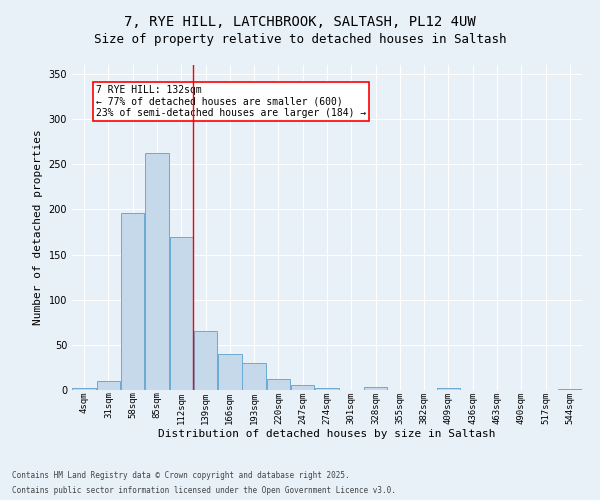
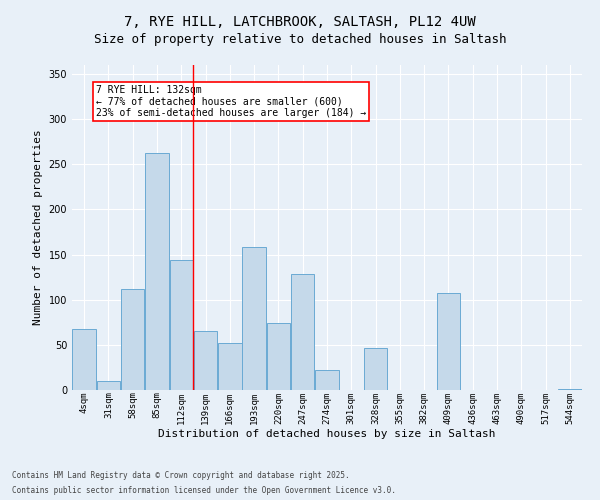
4sqm: 2 -> 68
58sqm: 196 -> 112
112sqm: 169 -> 144
166sqm: 40 -> 52
193sqm: 30 -> 158
220sqm: 12 -> 74
247sqm: 6 -> 128
274sqm: 2 -> 22
328sqm: 3 -> 46
409sqm: 2 -> 108
